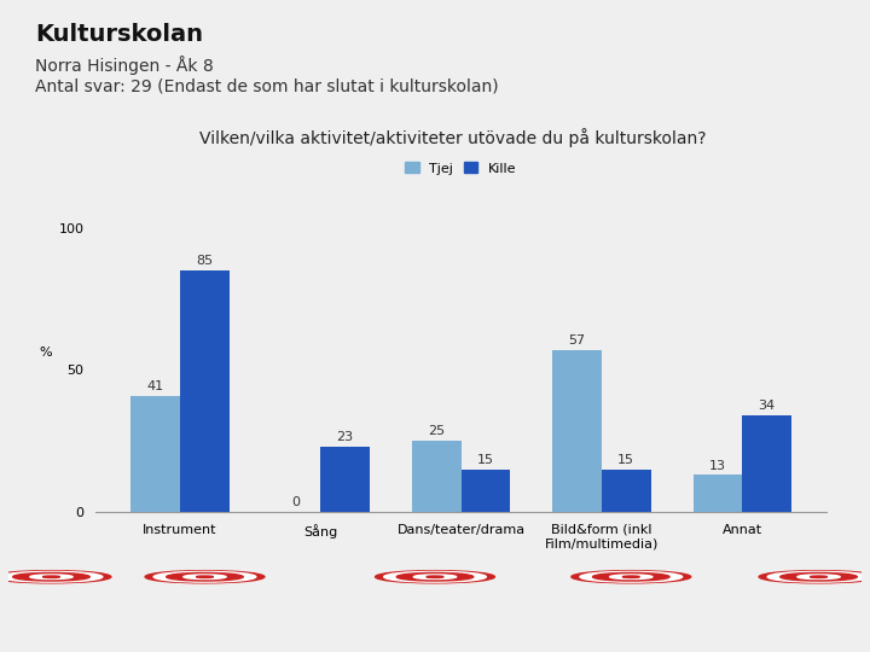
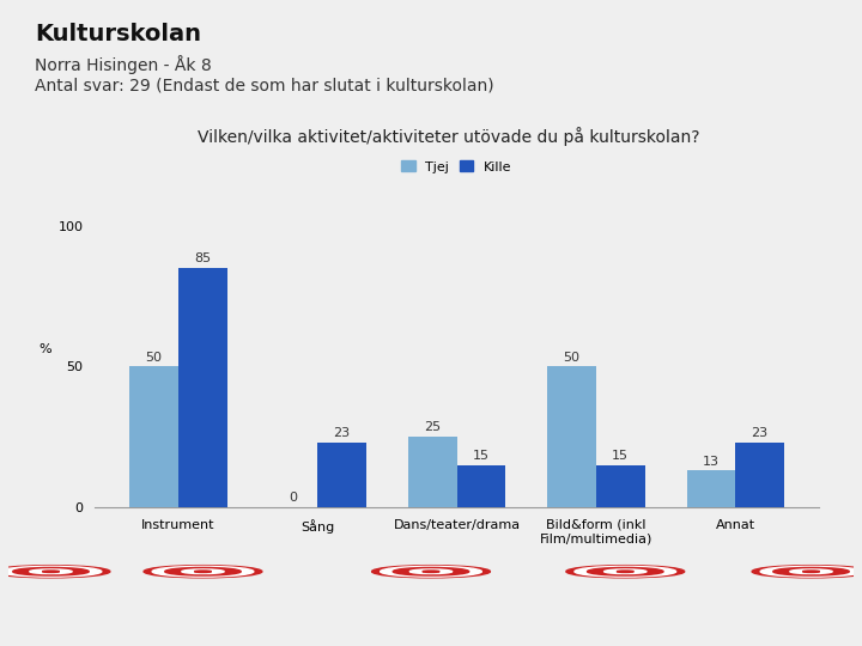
Tjej/Instrument: 41 -> 50
Tjej/Bild&form (inkl Film/multimedia): 57 -> 50
Kille/Annat: 34 -> 23
